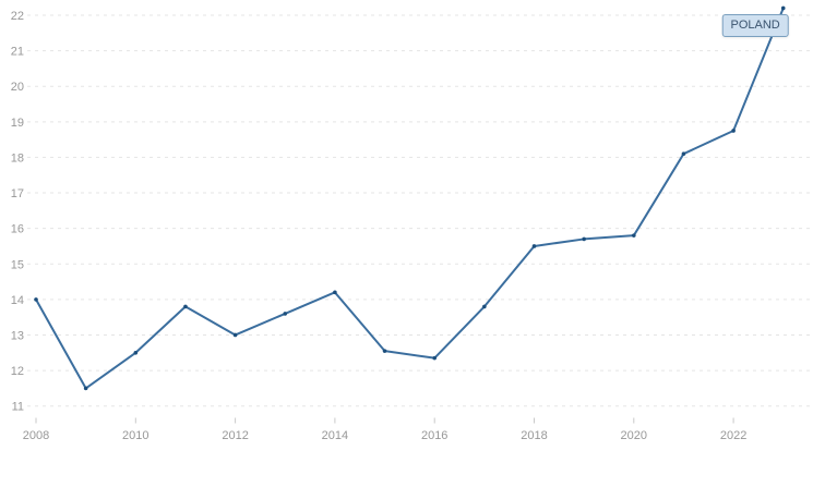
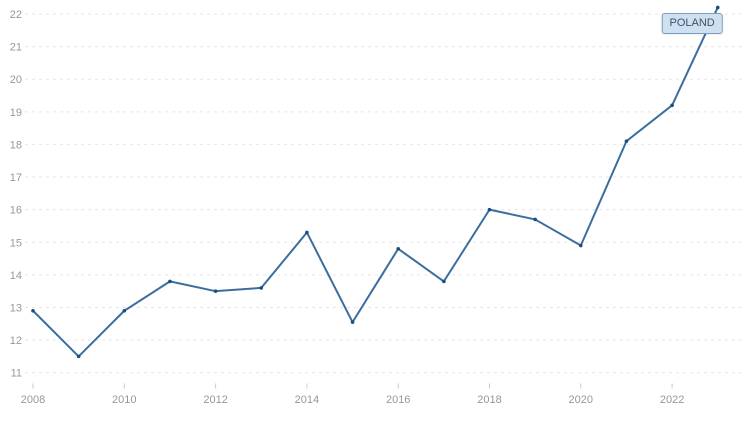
2008: 14.0 -> 12.9
2010: 12.5 -> 12.9
2012: 13.0 -> 13.5
2014: 14.2 -> 15.3
2016: 12.3 -> 14.8
2018: 15.5 -> 16.0
2020: 15.8 -> 14.9
2022: 18.8 -> 19.2
